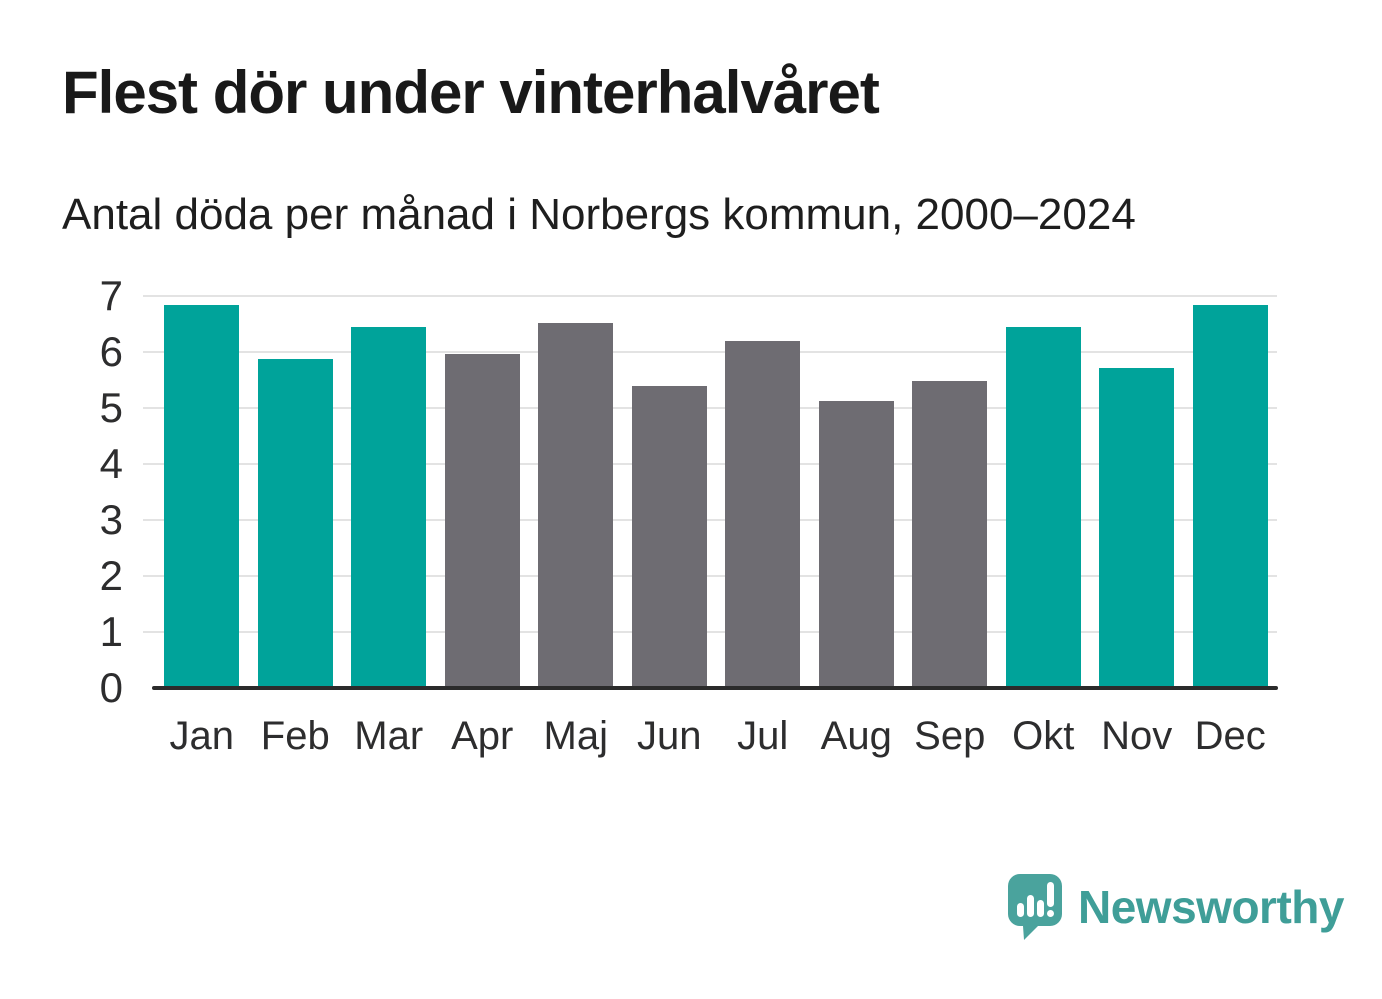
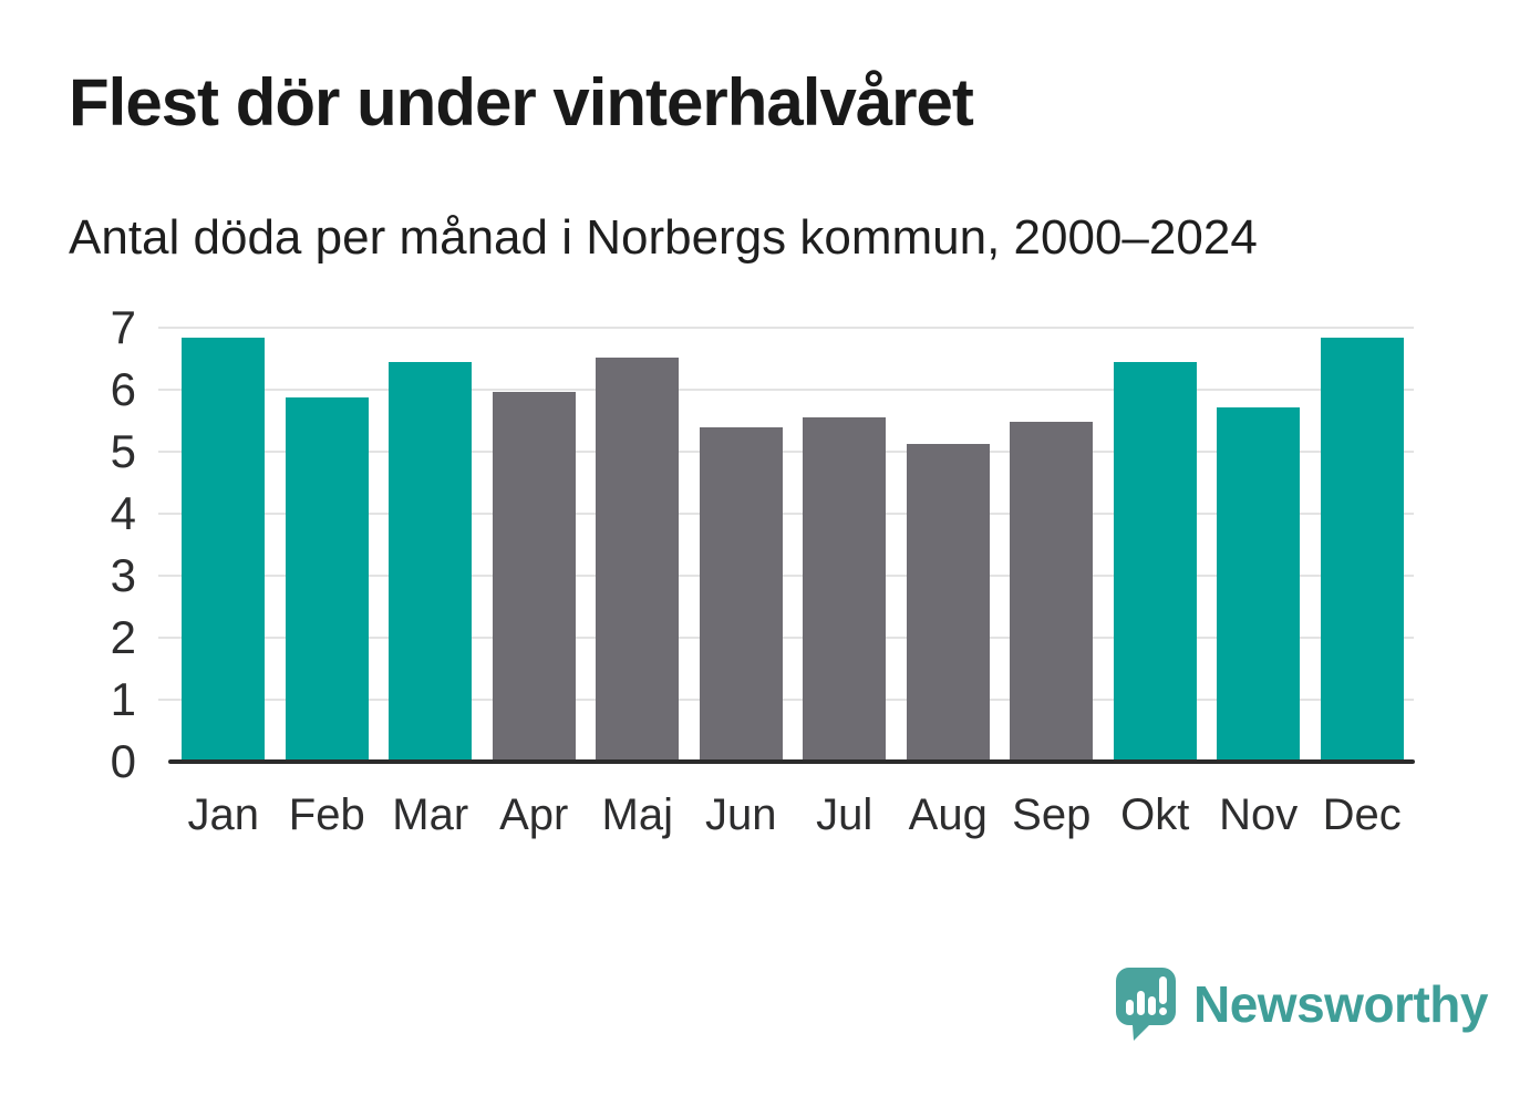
Jul: 6.2 -> 5.6
